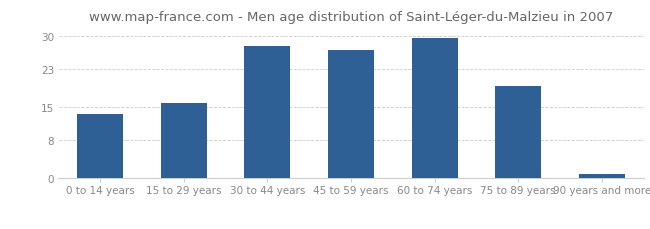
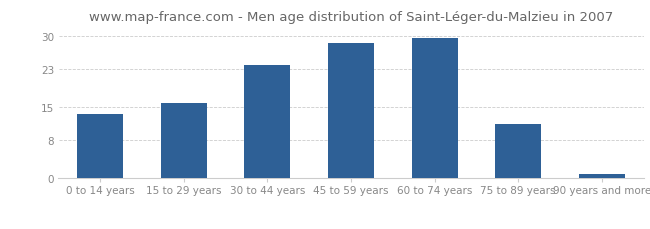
30 to 44 years: 28.0 -> 24.0
45 to 59 years: 27.0 -> 28.5
75 to 89 years: 19.5 -> 11.5
